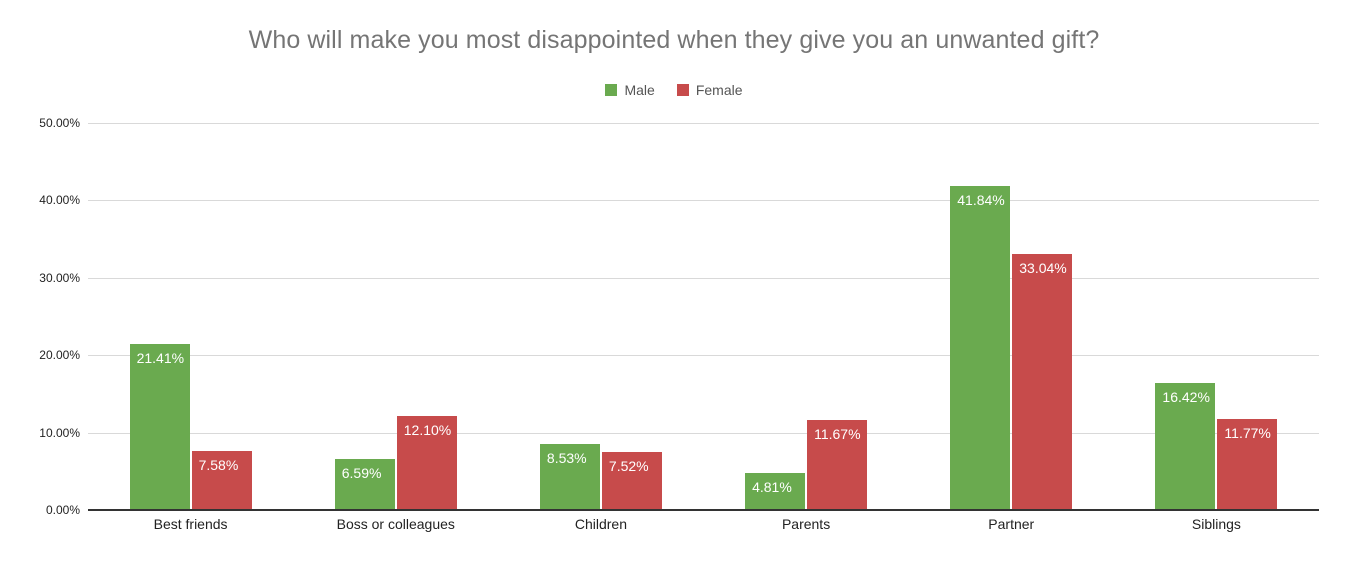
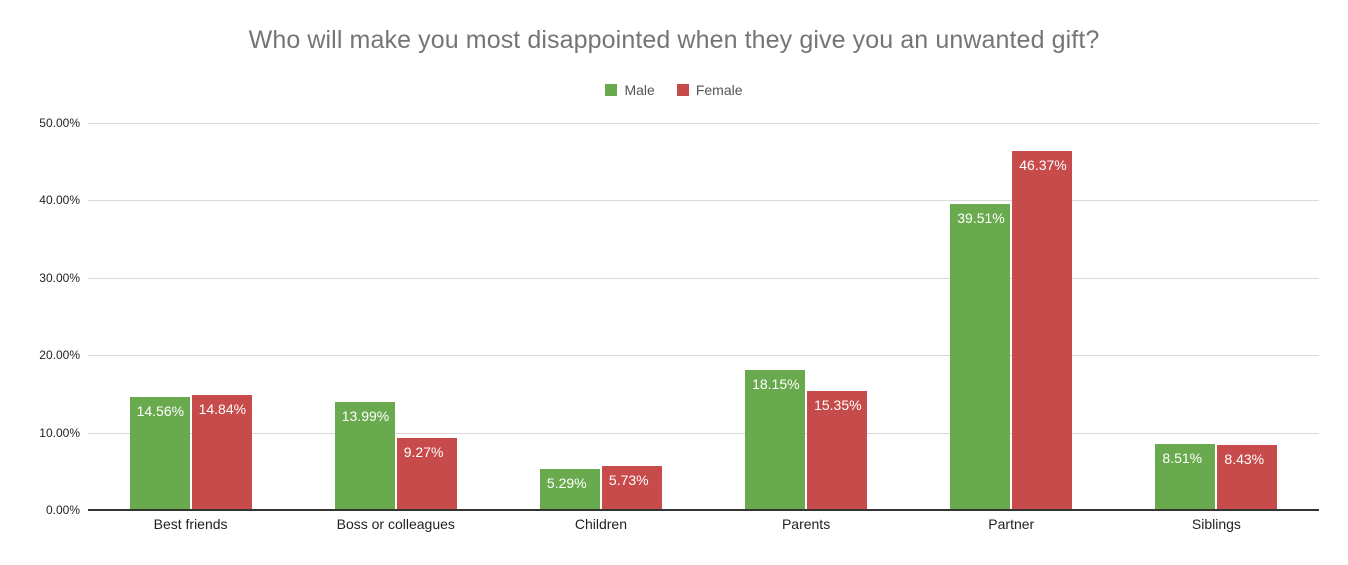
Male/Best friends: 21.41% -> 14.56%
Female/Best friends: 7.58% -> 14.84%
Male/Boss or colleagues: 6.59% -> 13.99%
Female/Boss or colleagues: 12.10% -> 9.27%
Male/Children: 8.53% -> 5.29%
Female/Children: 7.52% -> 5.73%
Male/Parents: 4.81% -> 18.15%
Female/Parents: 11.67% -> 15.35%
Male/Partner: 41.84% -> 39.51%
Female/Partner: 33.04% -> 46.37%
Male/Siblings: 16.42% -> 8.51%
Female/Siblings: 11.77% -> 8.43%
